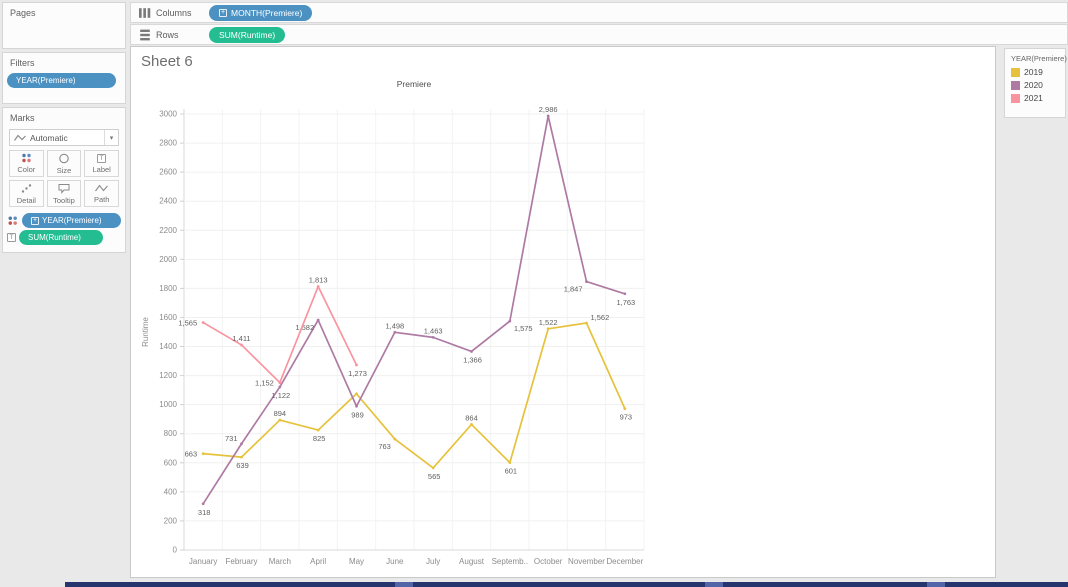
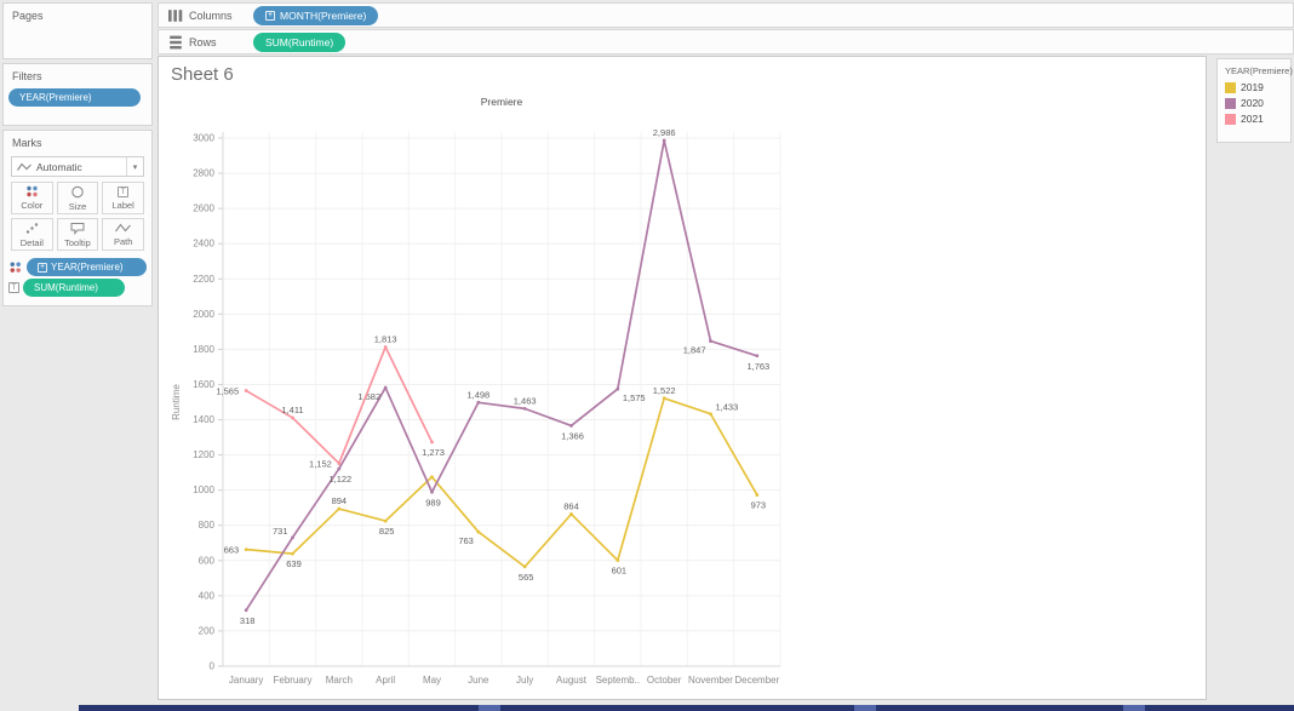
2019/November: 1,562 -> 1,433
